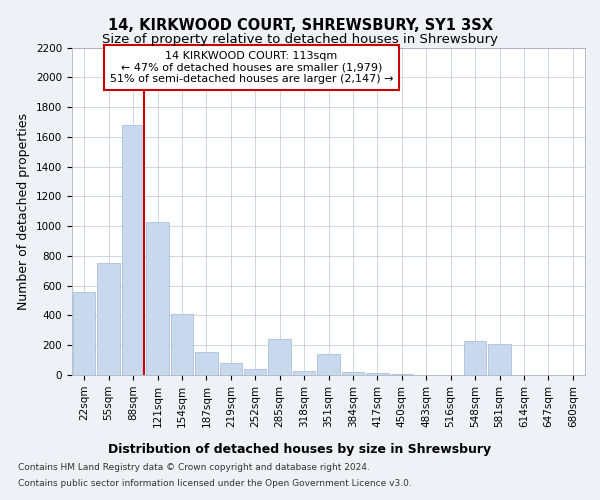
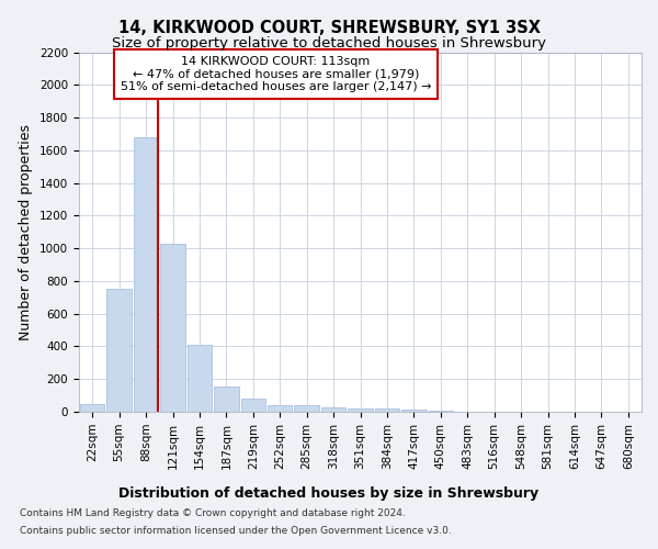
22sqm: 560 -> 50
285sqm: 240 -> 40
351sqm: 140 -> 20
548sqm: 230 -> 0
581sqm: 210 -> 0
